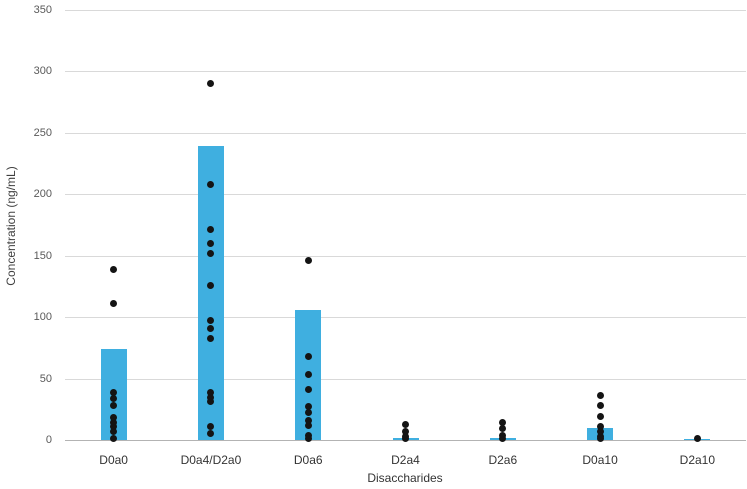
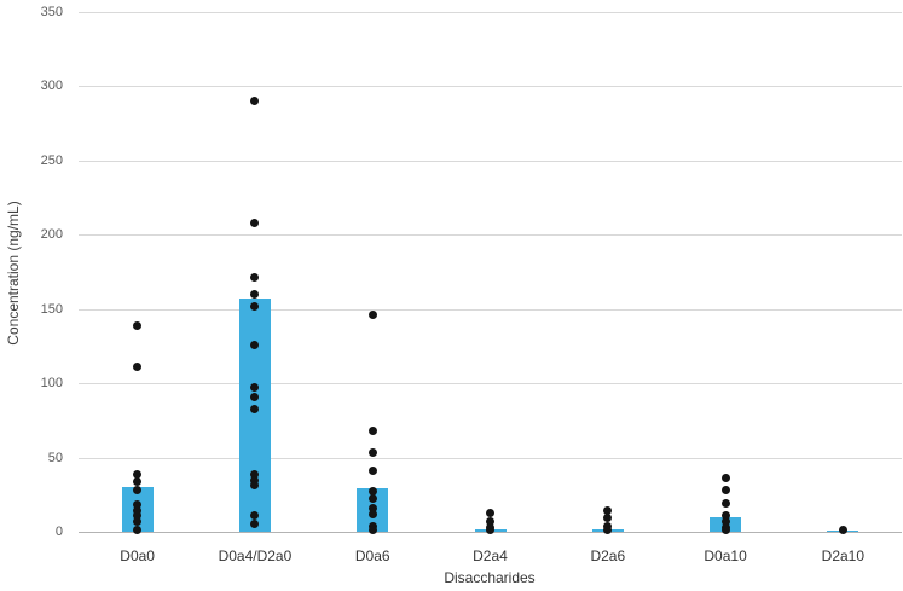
D0a0: 74 -> 30
D0a4/D2a0: 239 -> 157
D0a6: 106 -> 29
